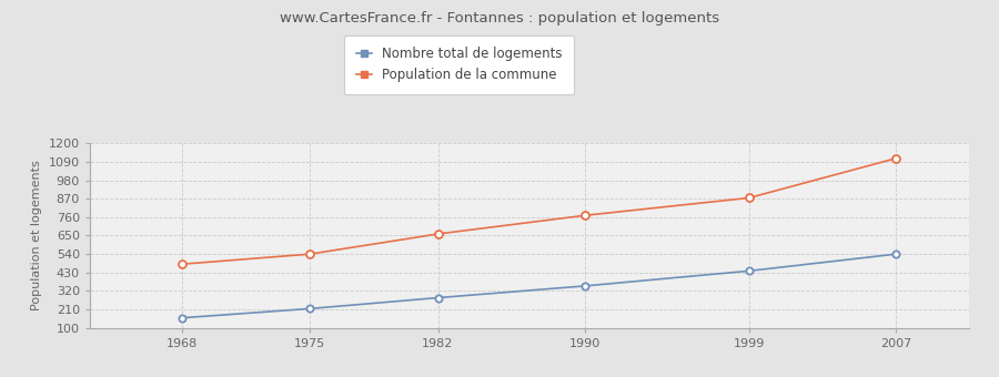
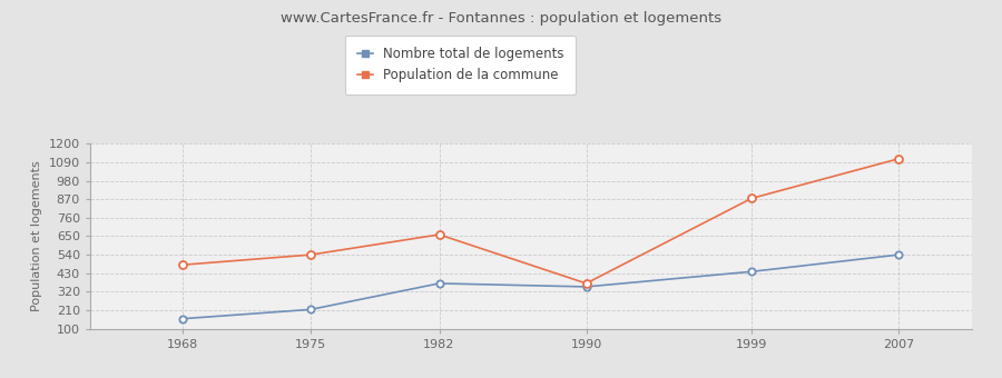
Nombre total de logements/1982: 280 -> 370
Population de la commune/1990: 770 -> 370
